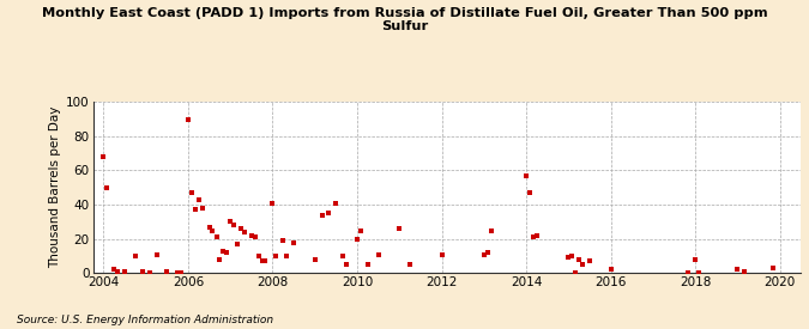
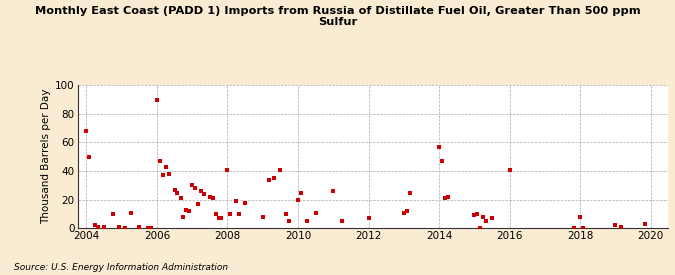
2012: 11 -> 7
2016: 2 -> 41
